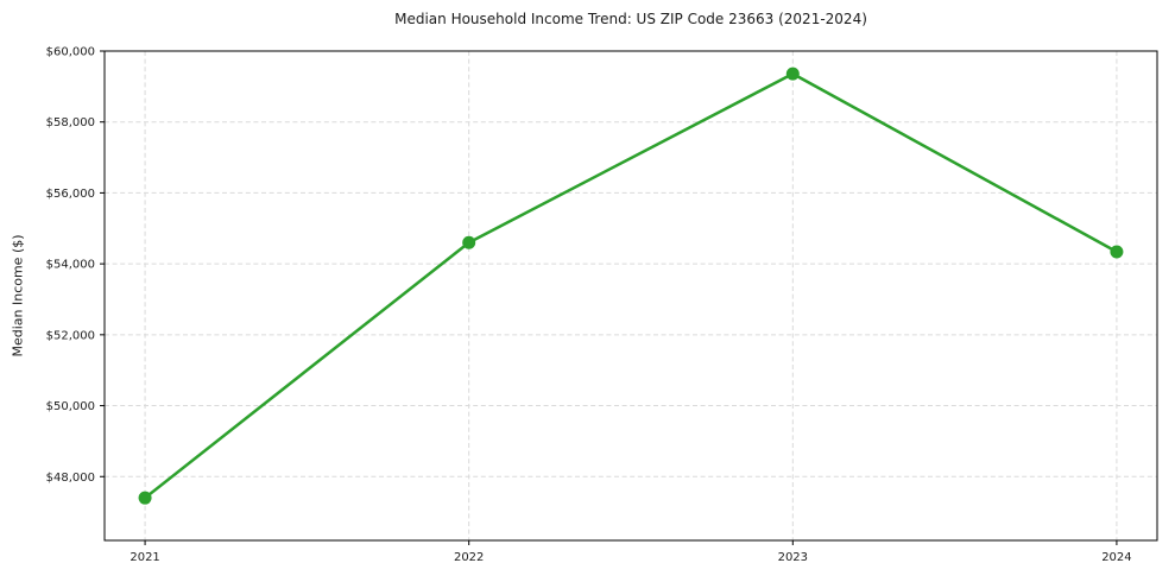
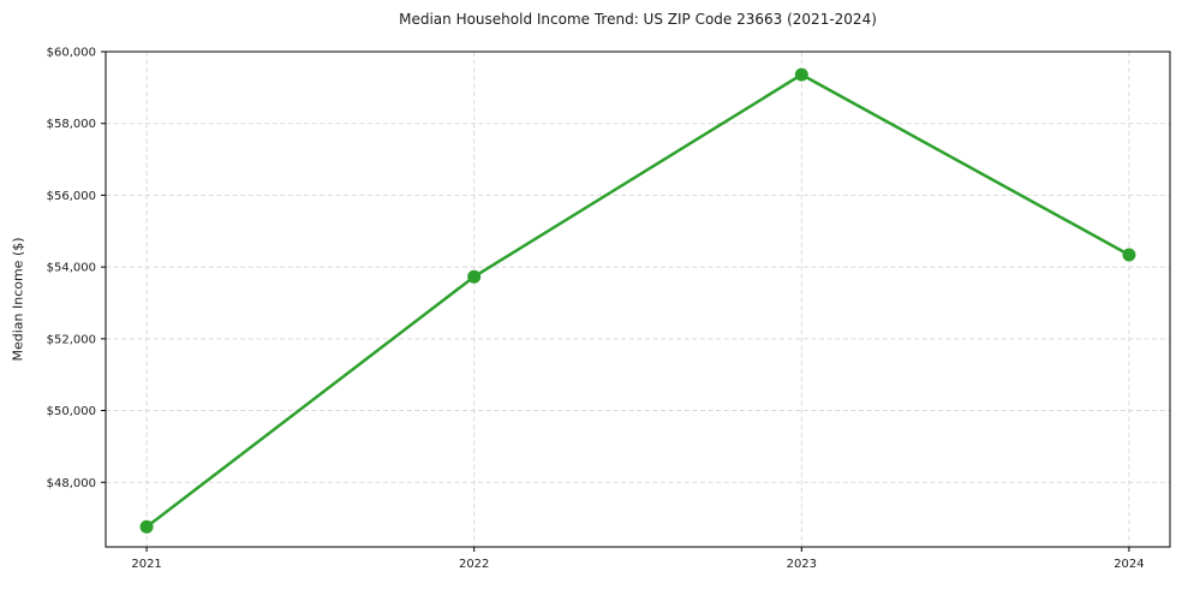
2021: $47400 -> $46800
2022: $54600 -> $53700
